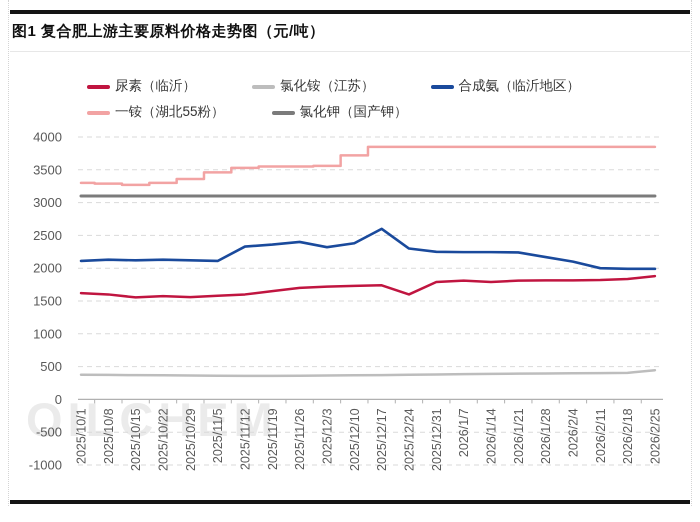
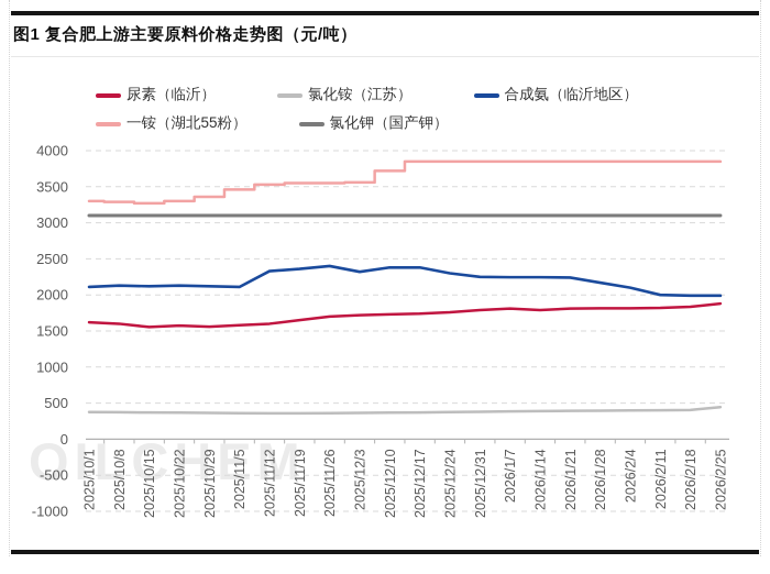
合成氨（临沂地区）/2025/12/17: 2600 -> 2400
尿素（临沂）/2025/12/24: 1600 -> 1800
